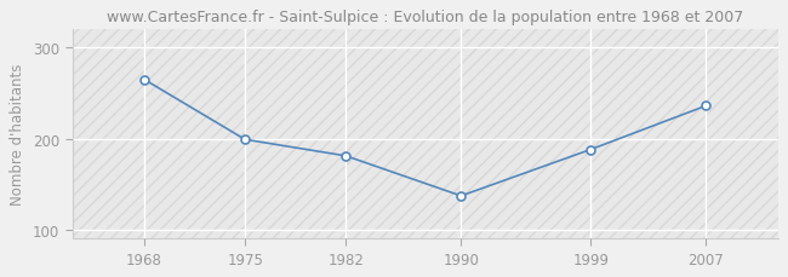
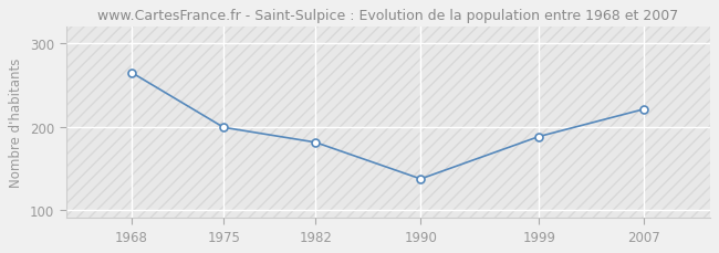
2007: 236 -> 221
